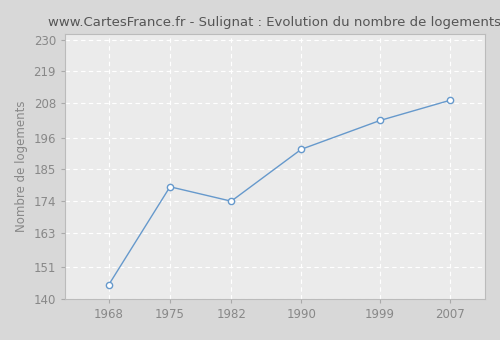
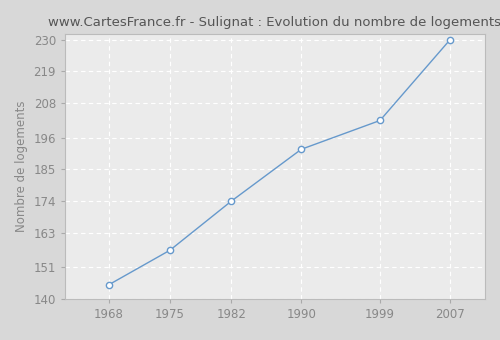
1975: 179 -> 157
2007: 209 -> 230
